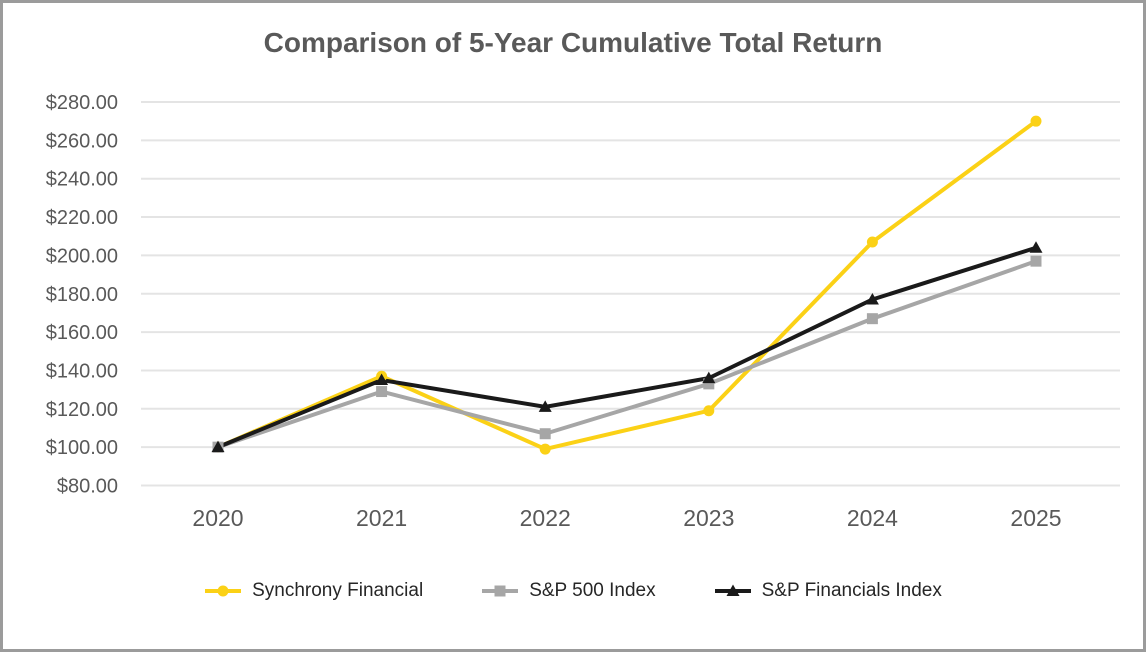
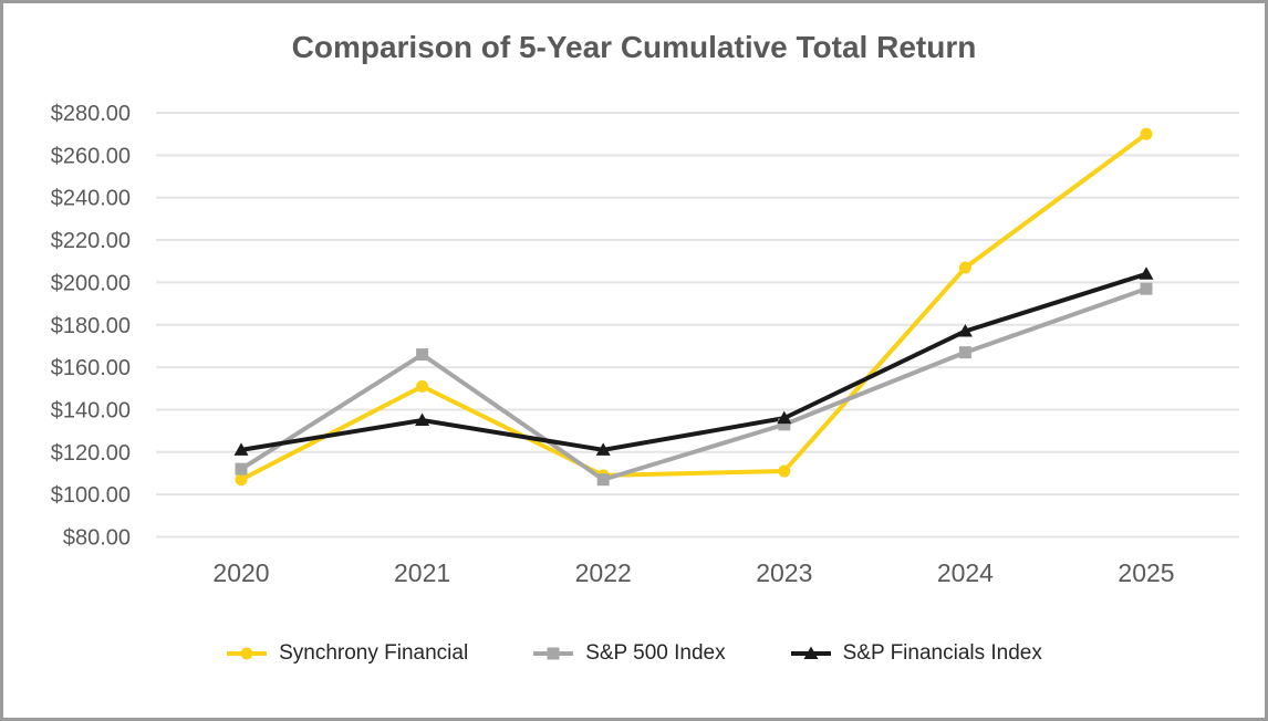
Synchrony Financial/2020: $100 -> $107
S&P 500 Index/2020: $100 -> $112
S&P Financials Index/2020: $100 -> $121
Synchrony Financial/2021: $137 -> $151
S&P 500 Index/2021: $129 -> $166
Synchrony Financial/2022: $99 -> $109
Synchrony Financial/2023: $119 -> $111
